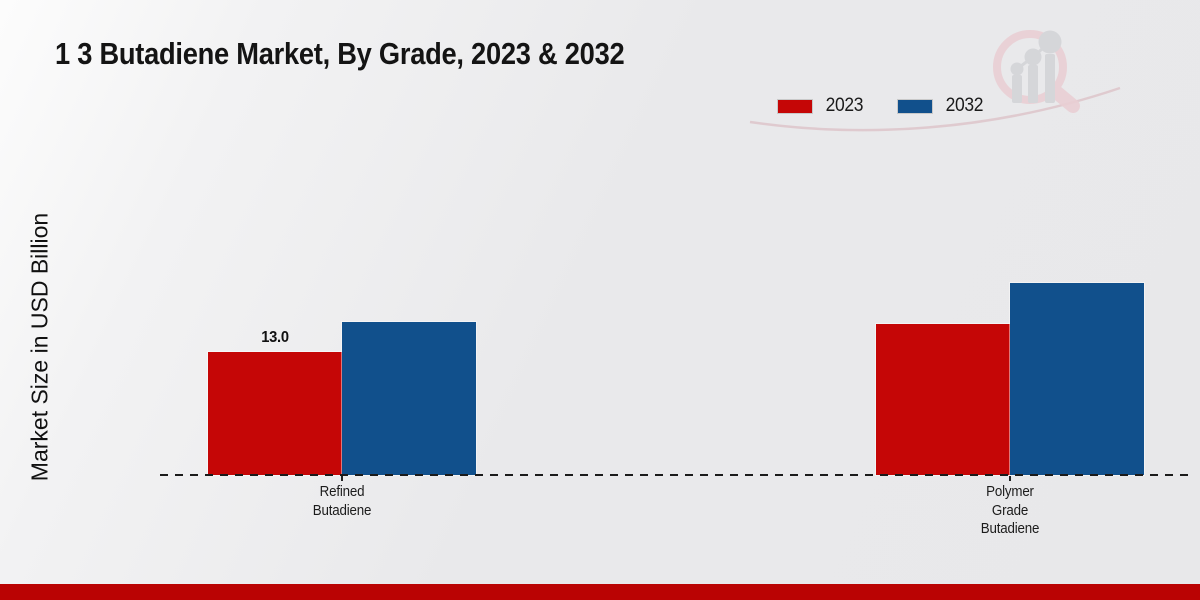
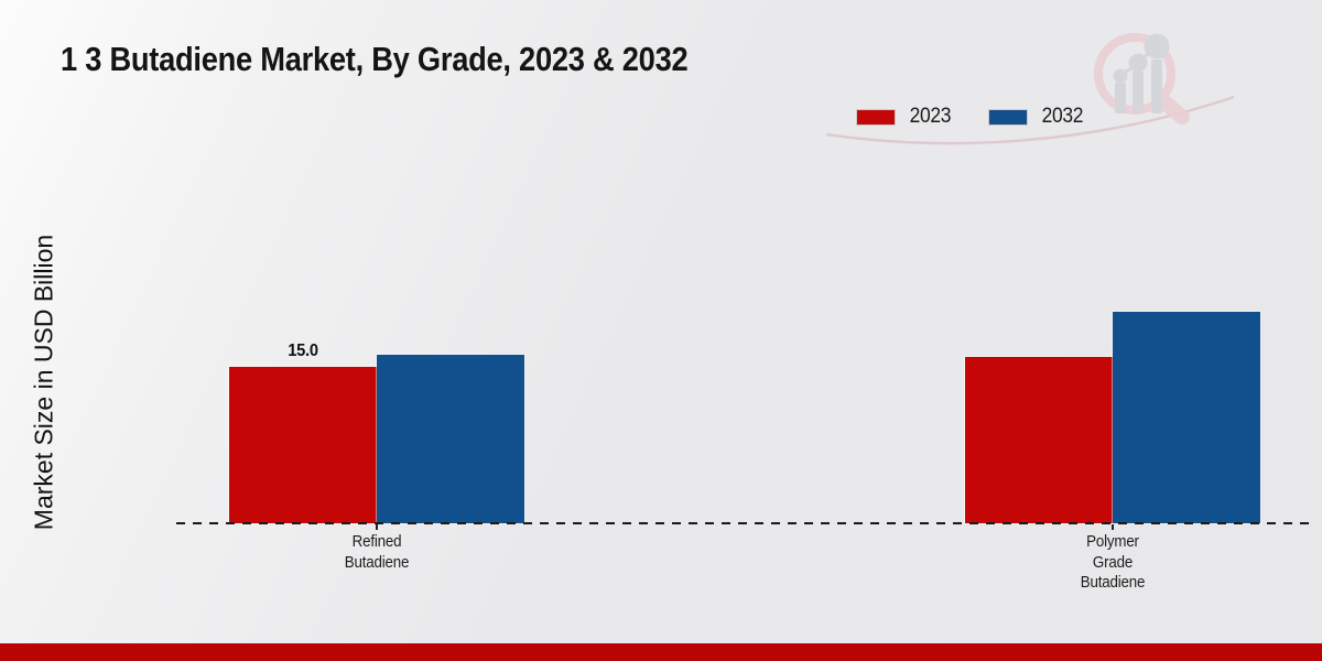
2023/Refined Butadiene: 13.0 -> 15.0
